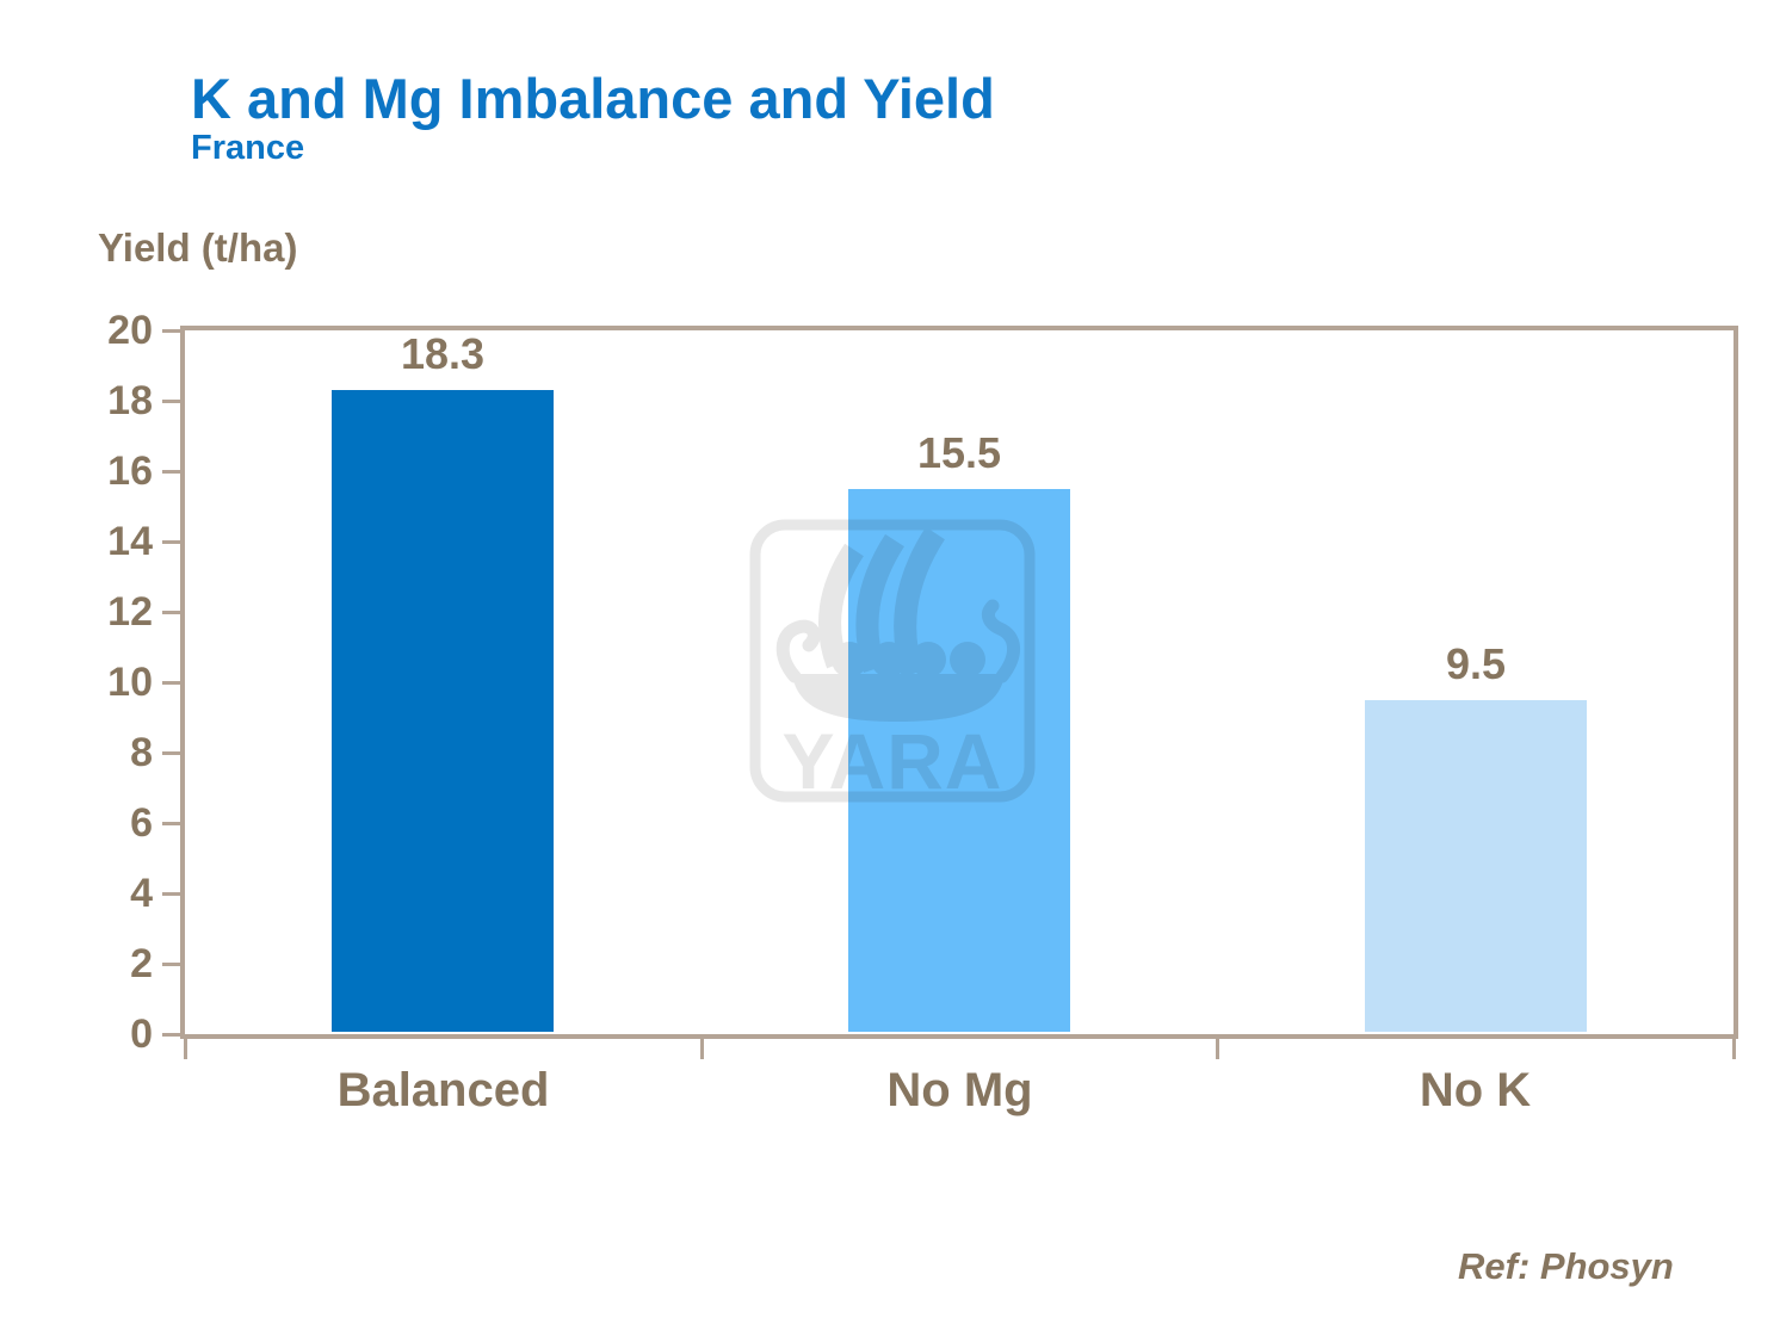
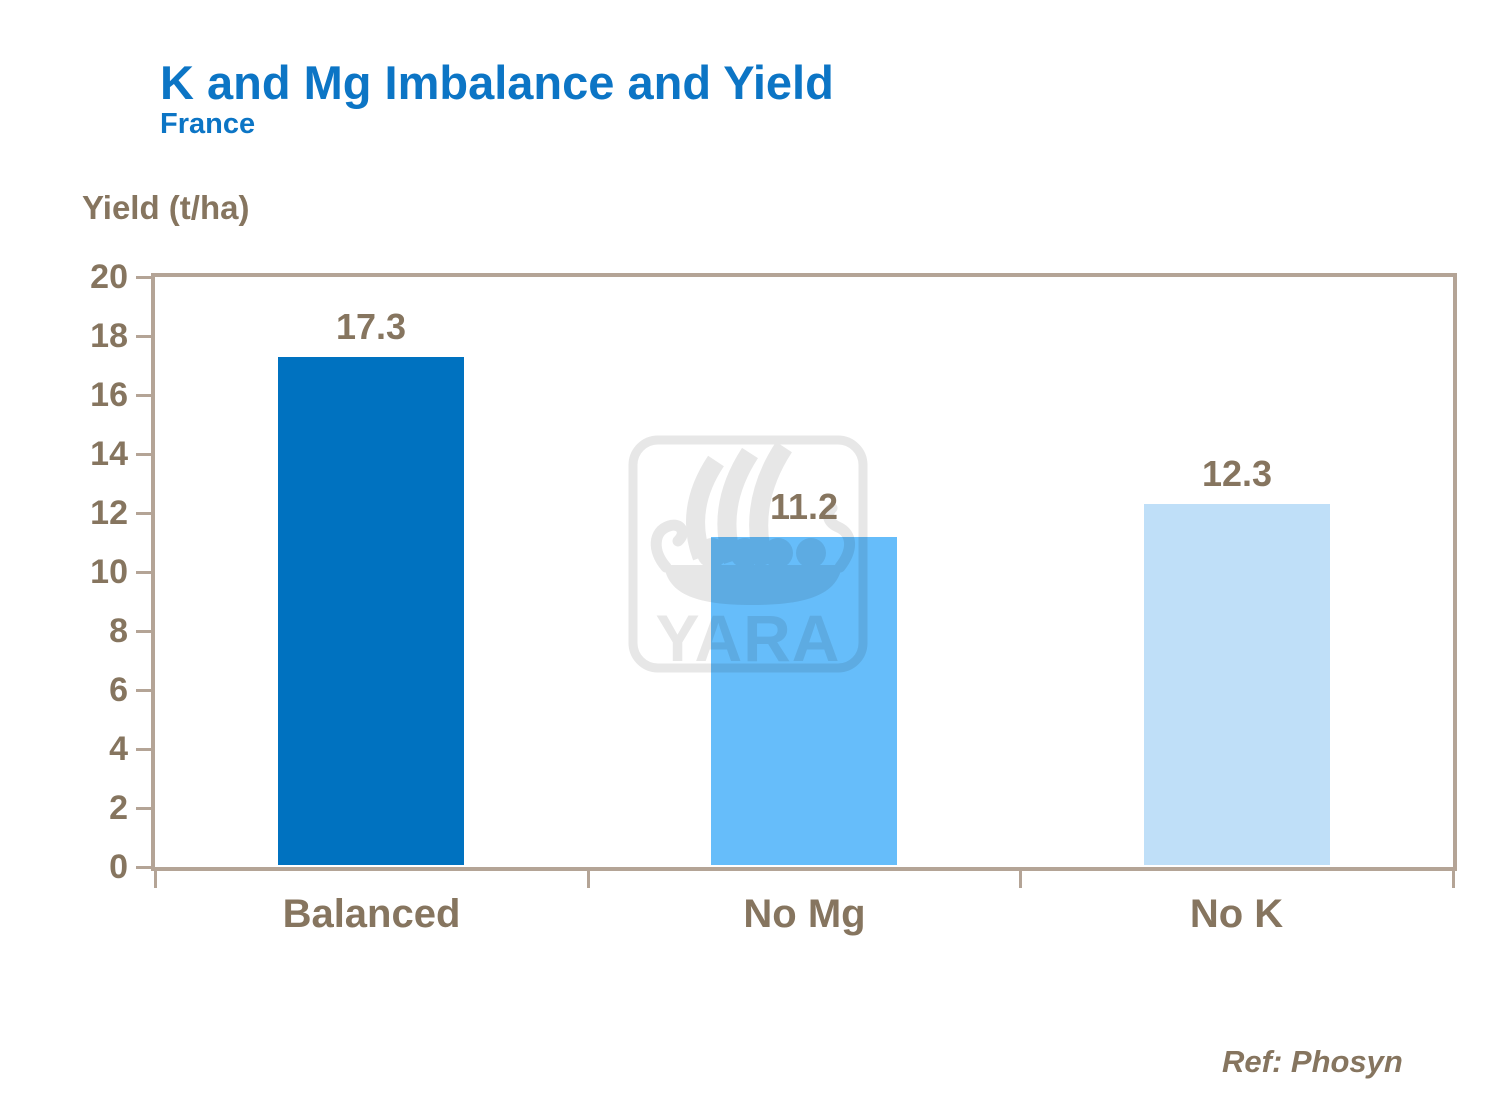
Balanced: 18.3 -> 17.3
No Mg: 15.5 -> 11.2
No K: 9.5 -> 12.3
